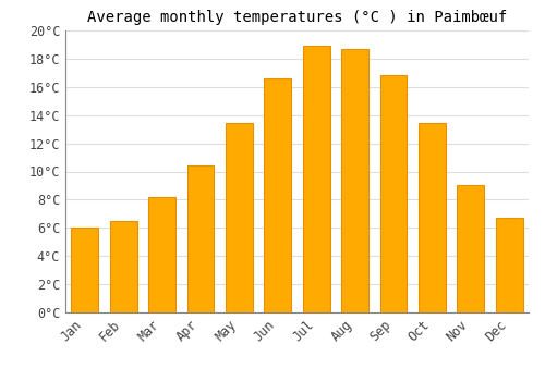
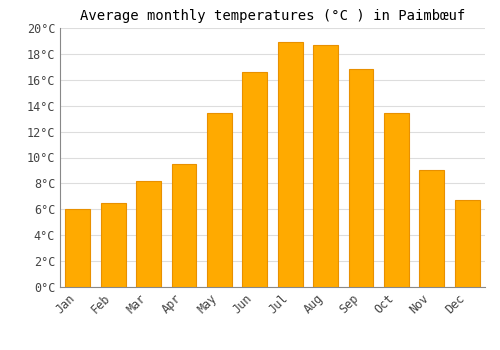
Apr: 10.4°C -> 9.5°C
